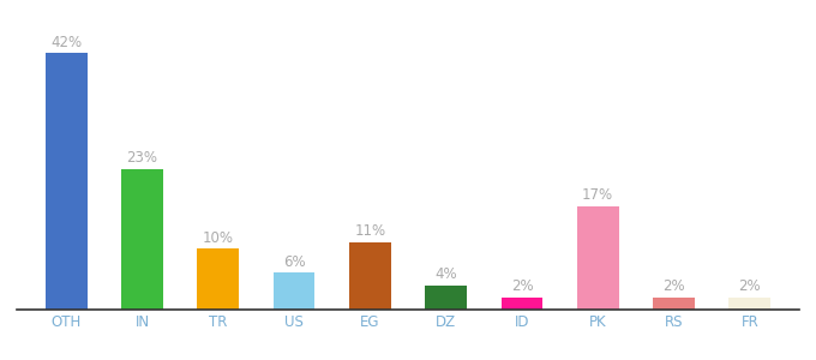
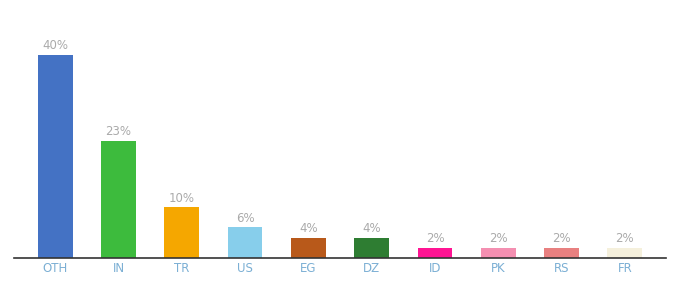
OTH: 42% -> 40%
EG: 11% -> 4%
PK: 17% -> 2%
